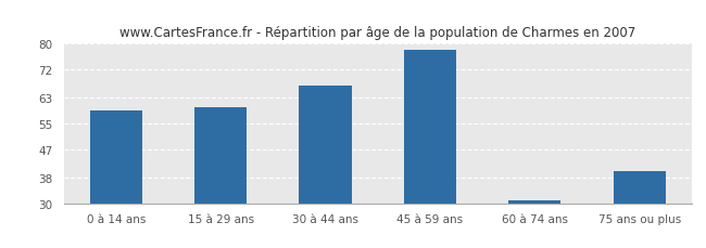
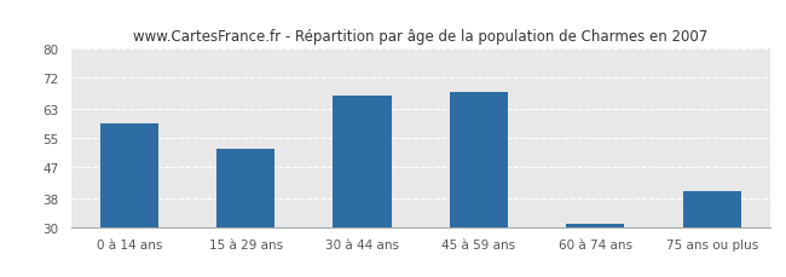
15 à 29 ans: 60 -> 52
45 à 59 ans: 78 -> 68
